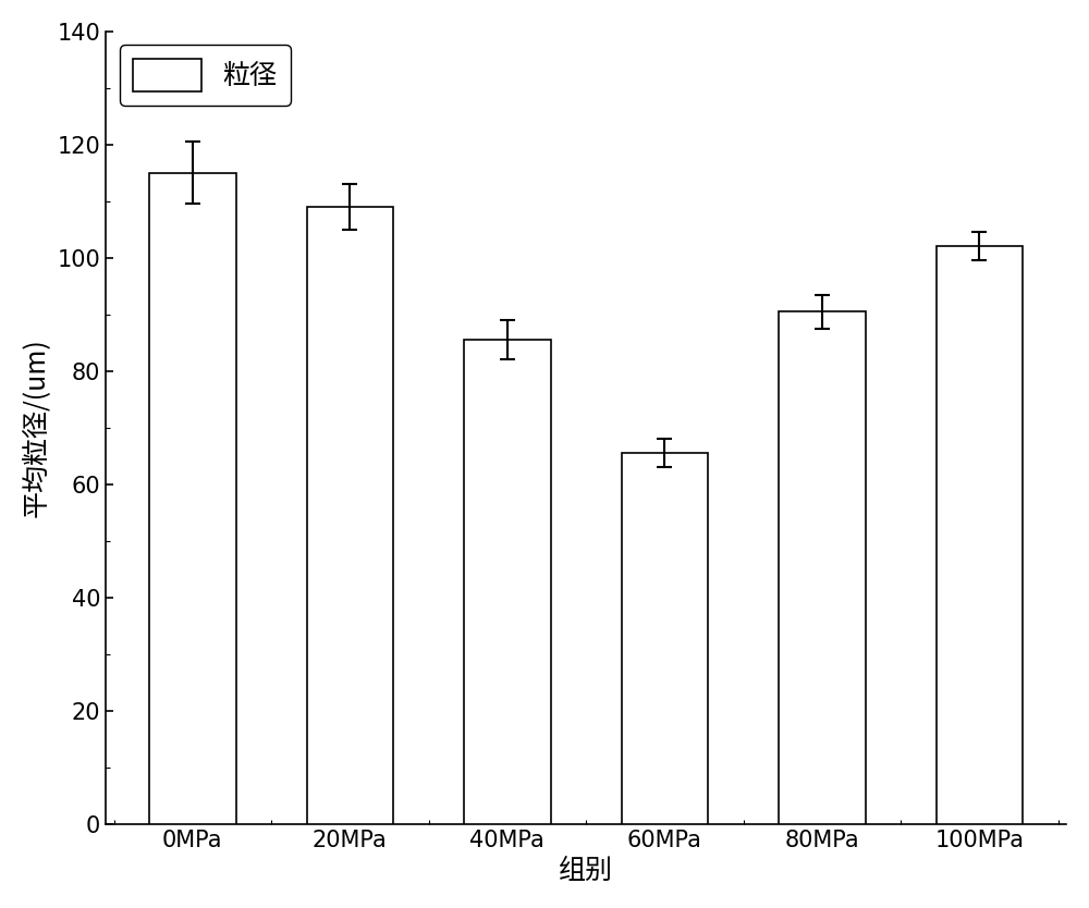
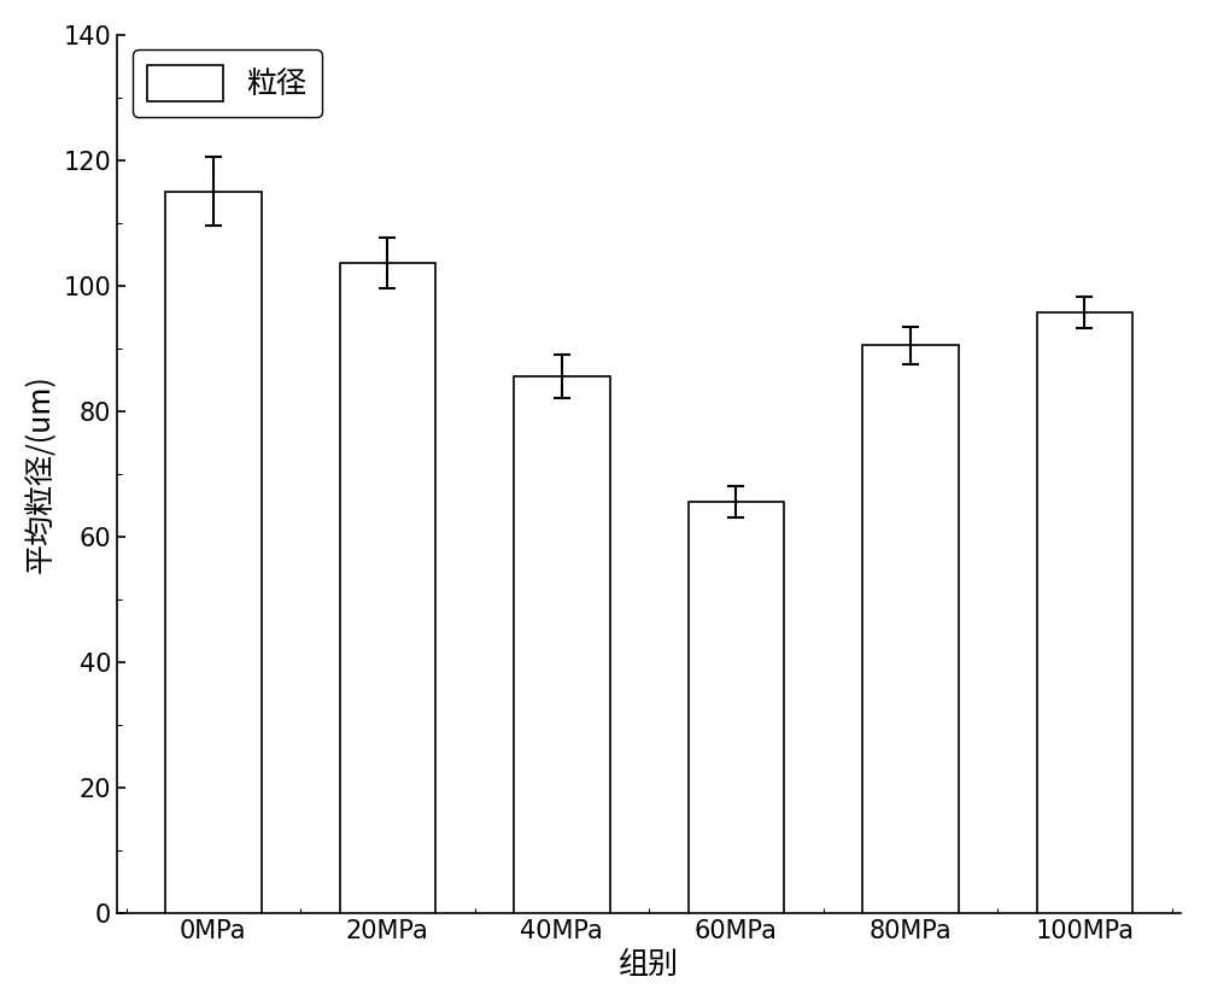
20MPa: 109.0 -> 103.6
100MPa: 102.0 -> 95.8
